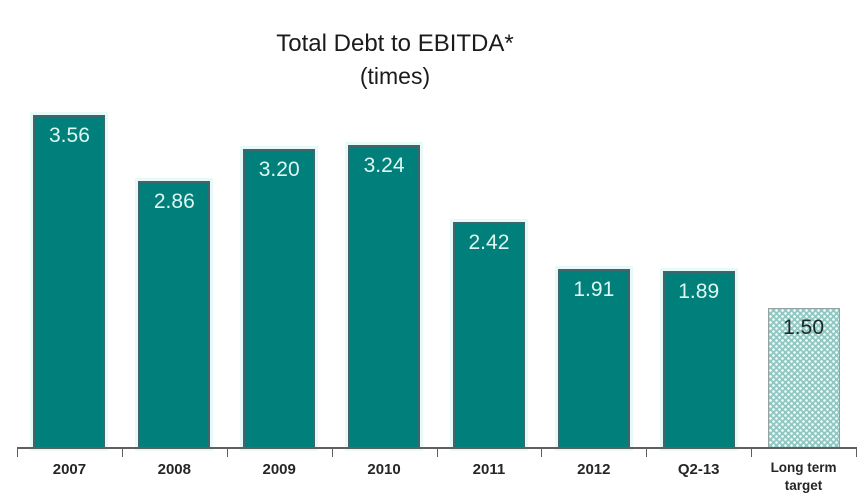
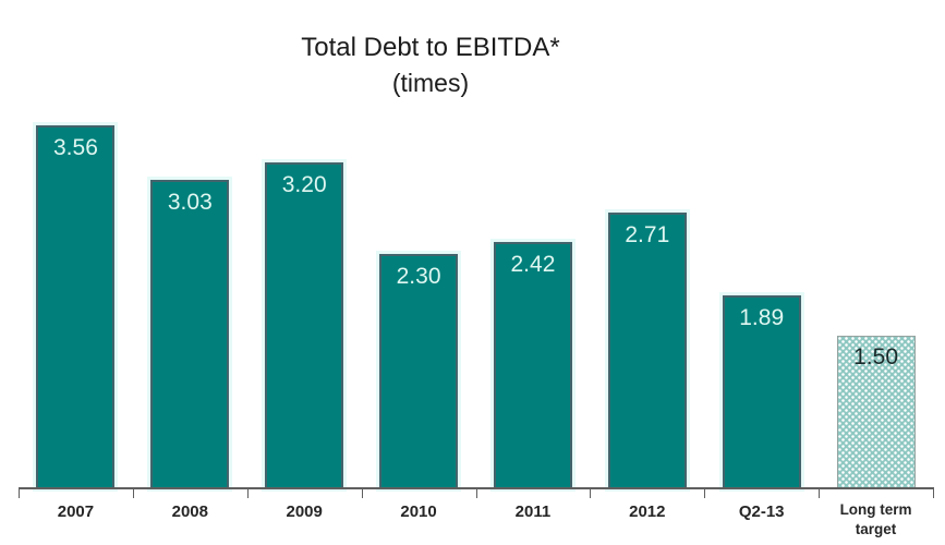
2008: 2.86 -> 3.03
2010: 3.24 -> 2.30
2012: 1.91 -> 2.71
